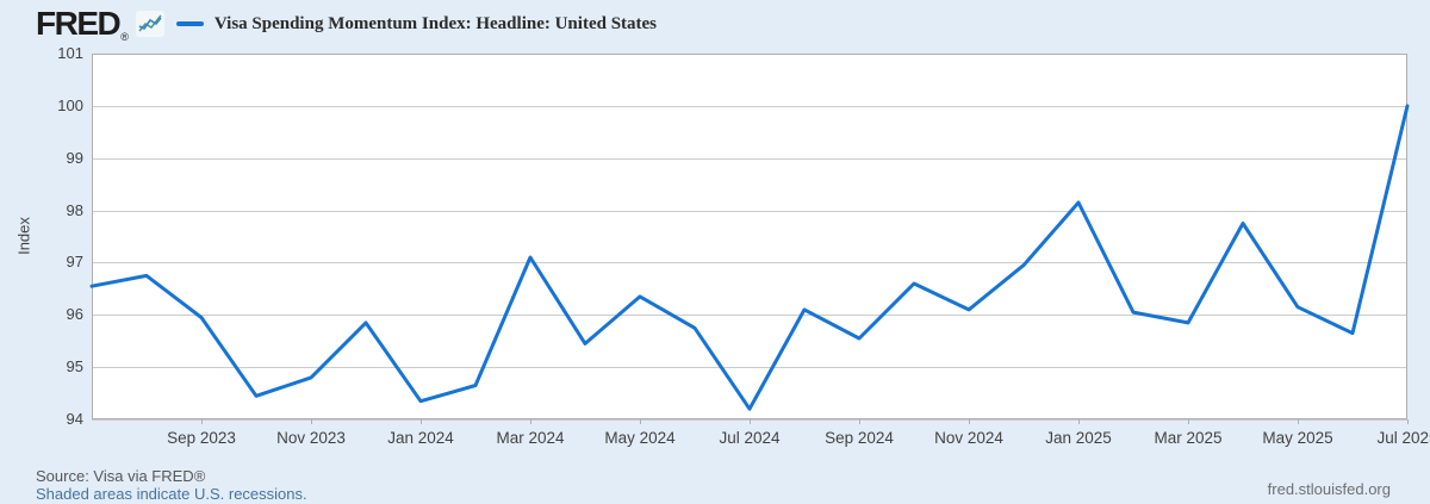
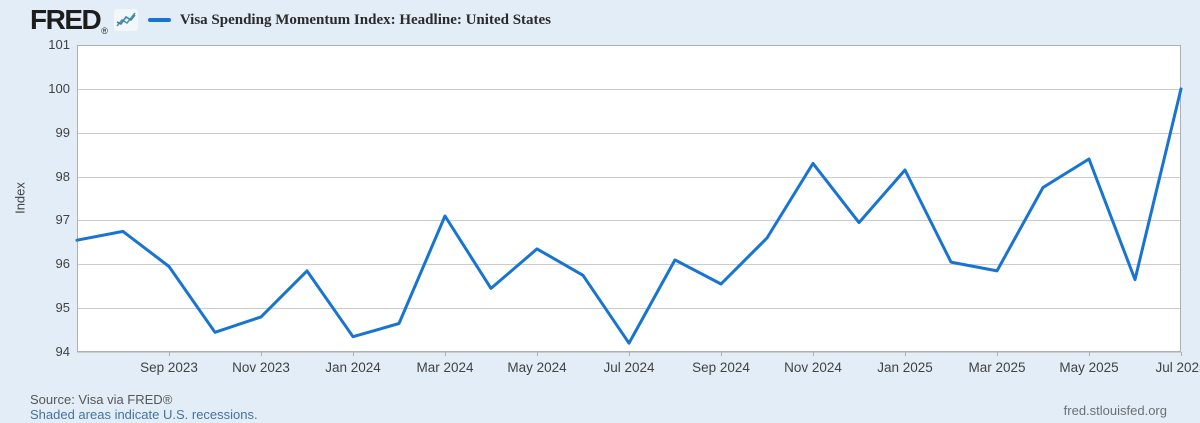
Nov 2024: 96.1 -> 98.3
May 2025: 96.2 -> 98.4
